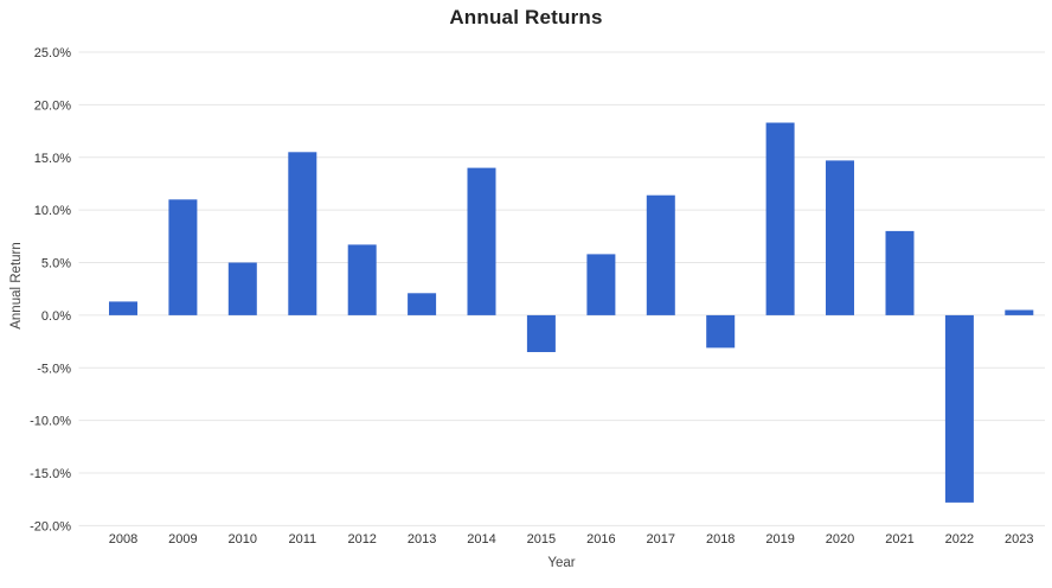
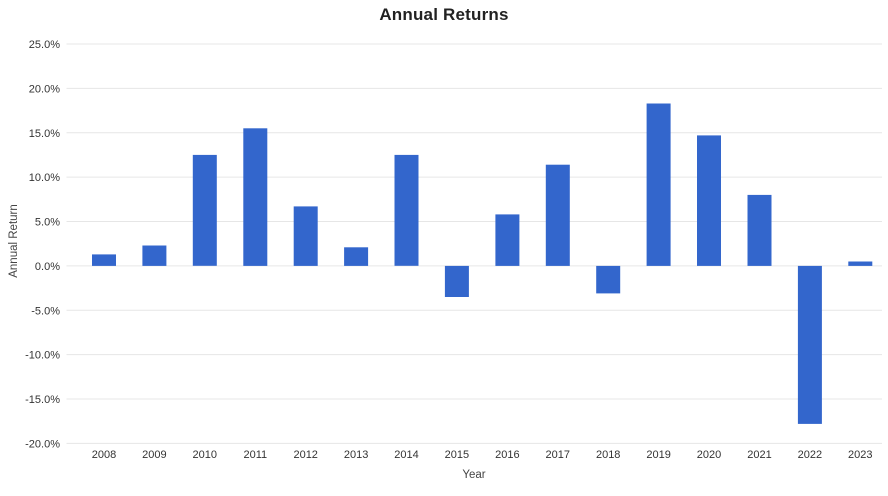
2009: 11% -> 2%
2010: 5% -> 12%
2014: 14% -> 12%
